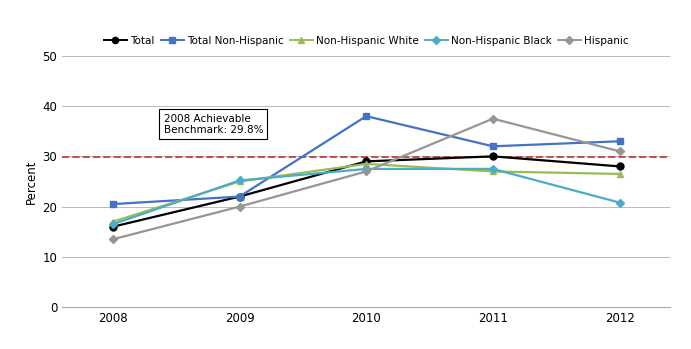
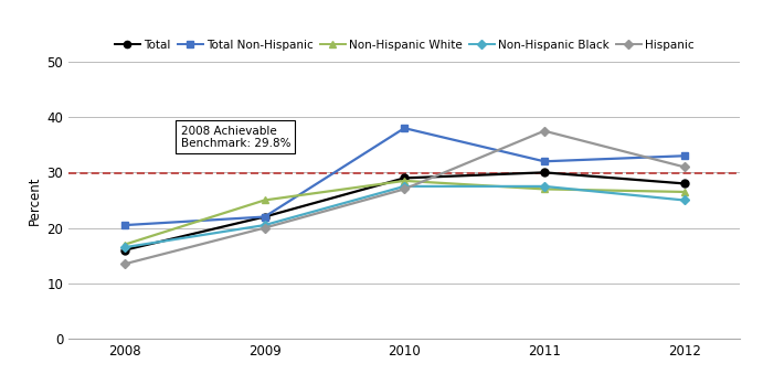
Non-Hispanic Black/2009: 25.2 -> 20.5
Non-Hispanic Black/2012: 20.8 -> 25.0
